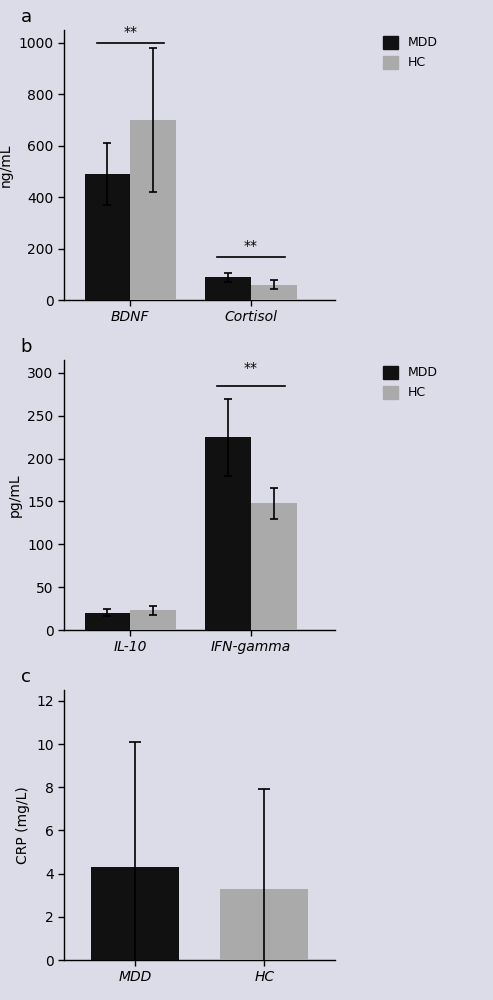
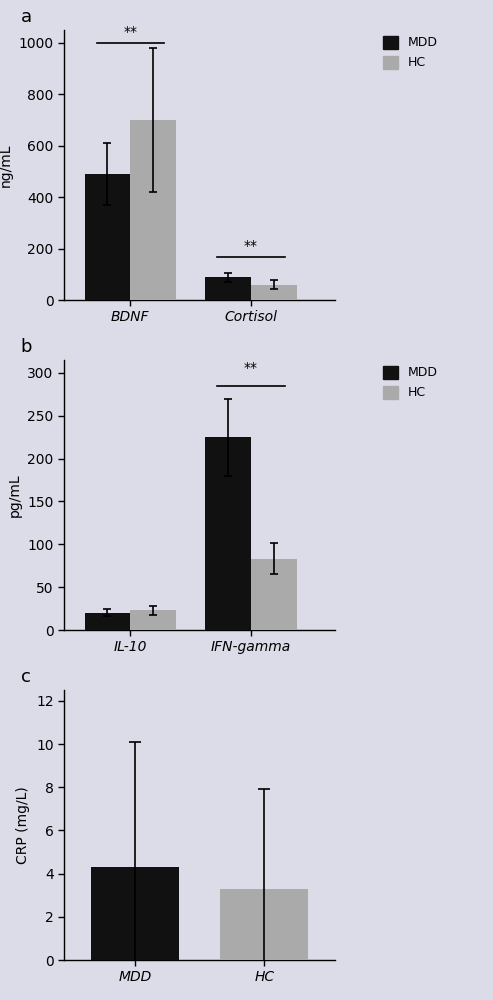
HC/IFN-gamma: 148 -> 83
